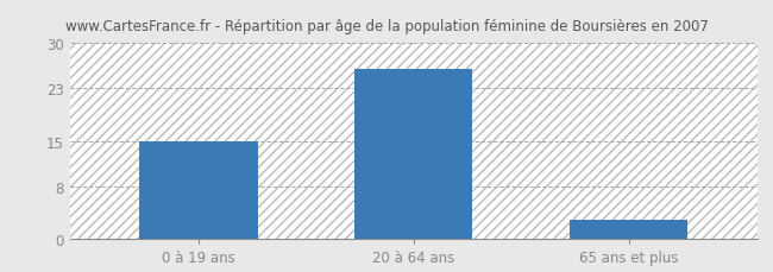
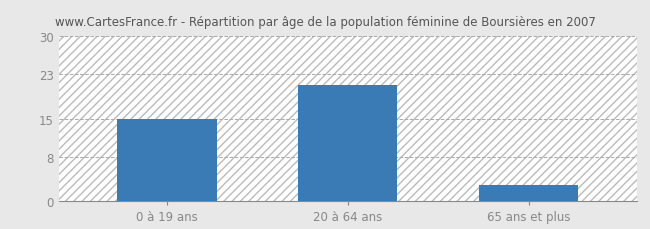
20 à 64 ans: 26 -> 21
